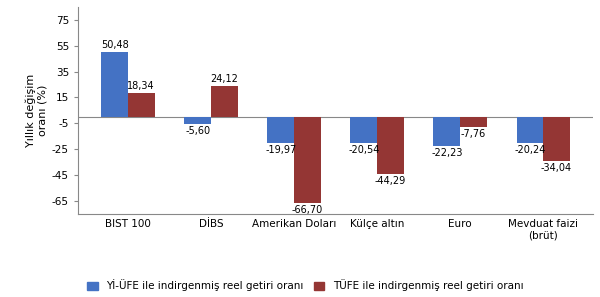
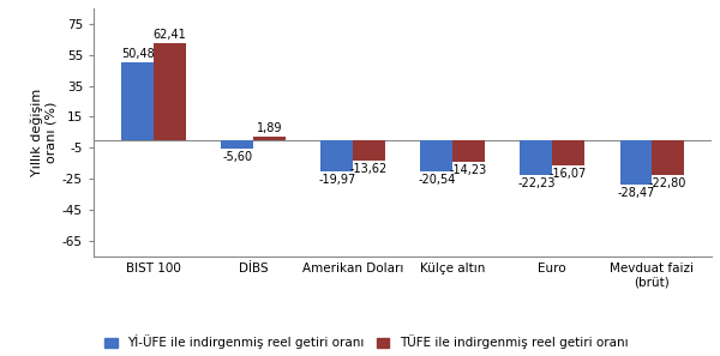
TÜFE ile indirgenmiş reel getiri oranı/BIST 100: 18,34 -> 62,41
TÜFE ile indirgenmiş reel getiri oranı/DİBS: 24,12 -> 1,89
TÜFE ile indirgenmiş reel getiri oranı/Amerikan Doları: -66,70 -> -13,62
TÜFE ile indirgenmiş reel getiri oranı/Külçe altın: -44,29 -> -14,23
TÜFE ile indirgenmiş reel getiri oranı/Euro: -7,76 -> -16,07
Yİ-ÜFE ile indirgenmiş reel getiri oranı/Mevduat faizi (brüt): -20,24 -> -28,47
TÜFE ile indirgenmiş reel getiri oranı/Mevduat faizi (brüt): -34,04 -> -22,80
